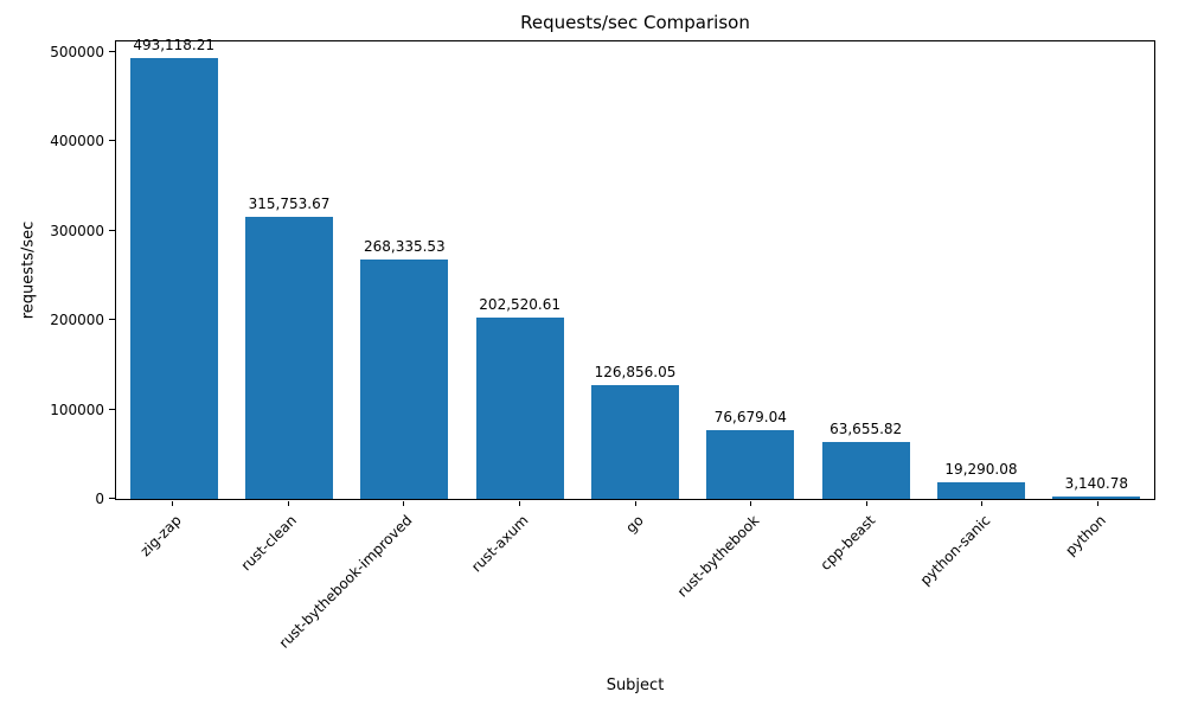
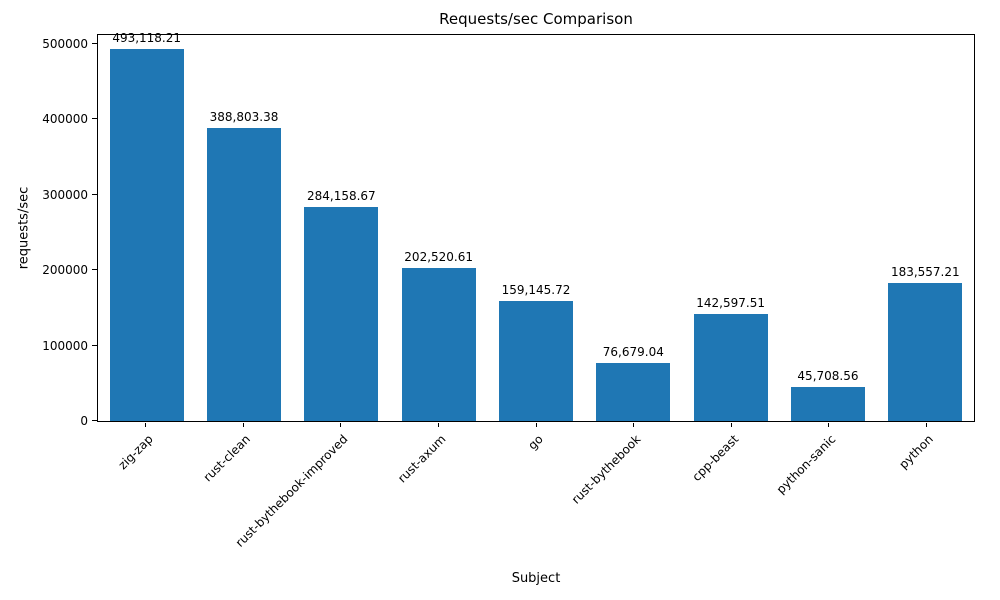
rust-clean: 315,753.67 -> 388,803.38
rust-bythebook-improved: 268,335.53 -> 284,158.67
go: 126,856.05 -> 159,145.72
cpp-beast: 63,655.82 -> 142,597.51
python-sanic: 19,290.08 -> 45,708.56
python: 3,140.78 -> 183,557.21
